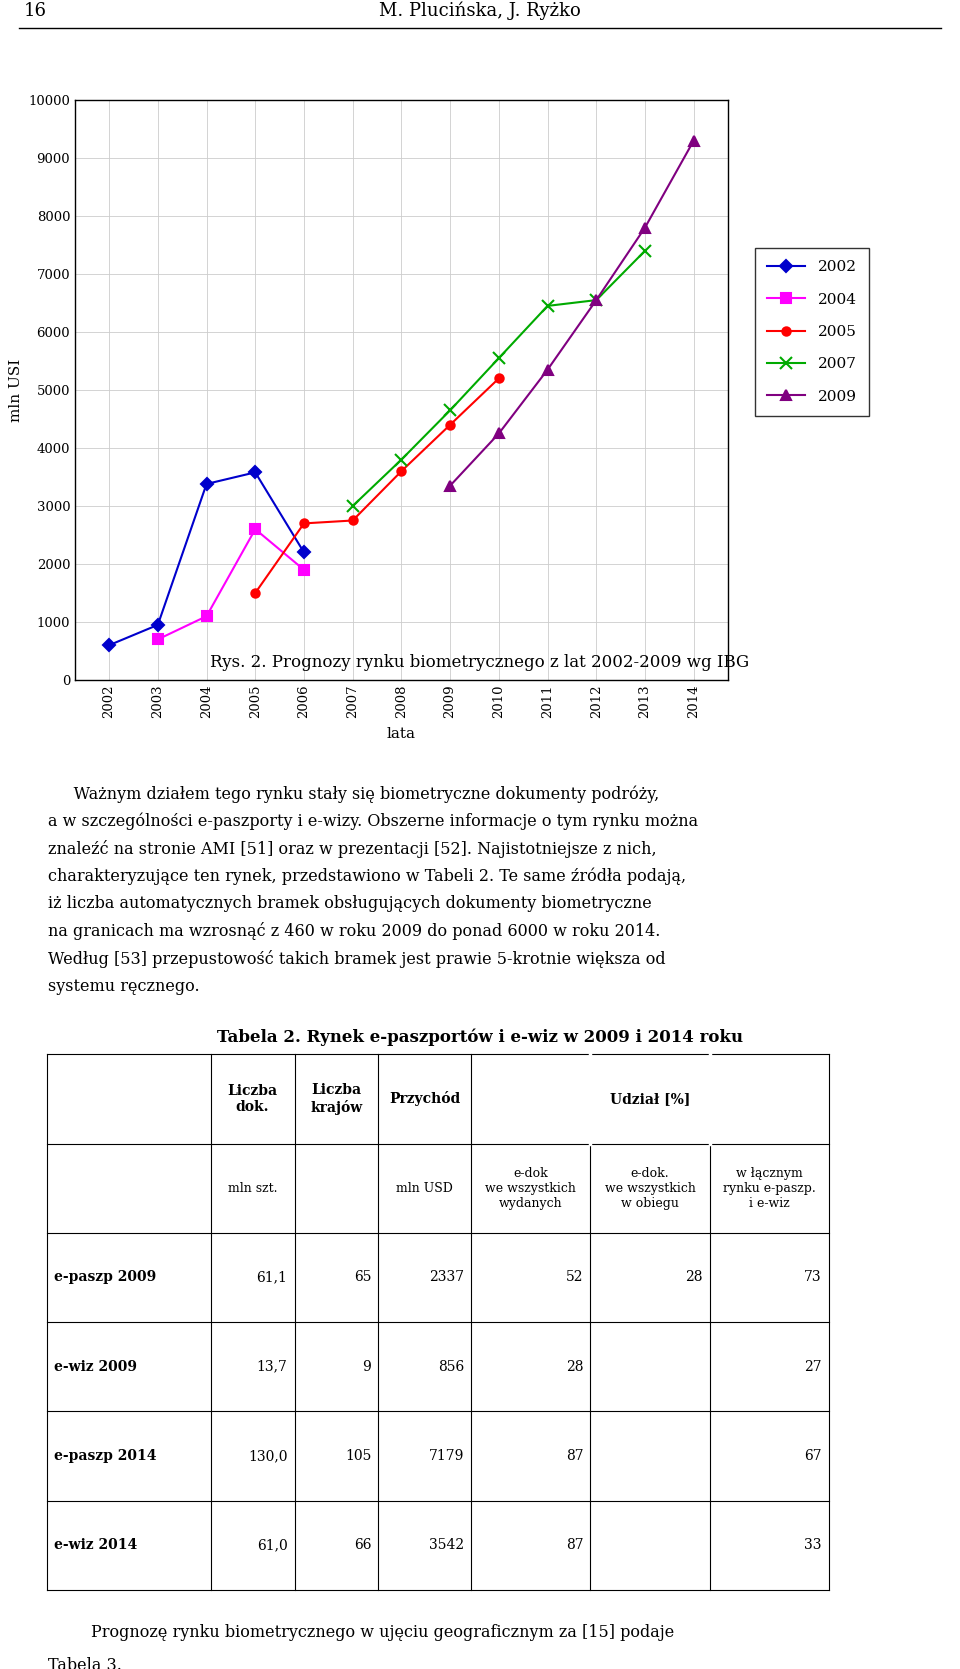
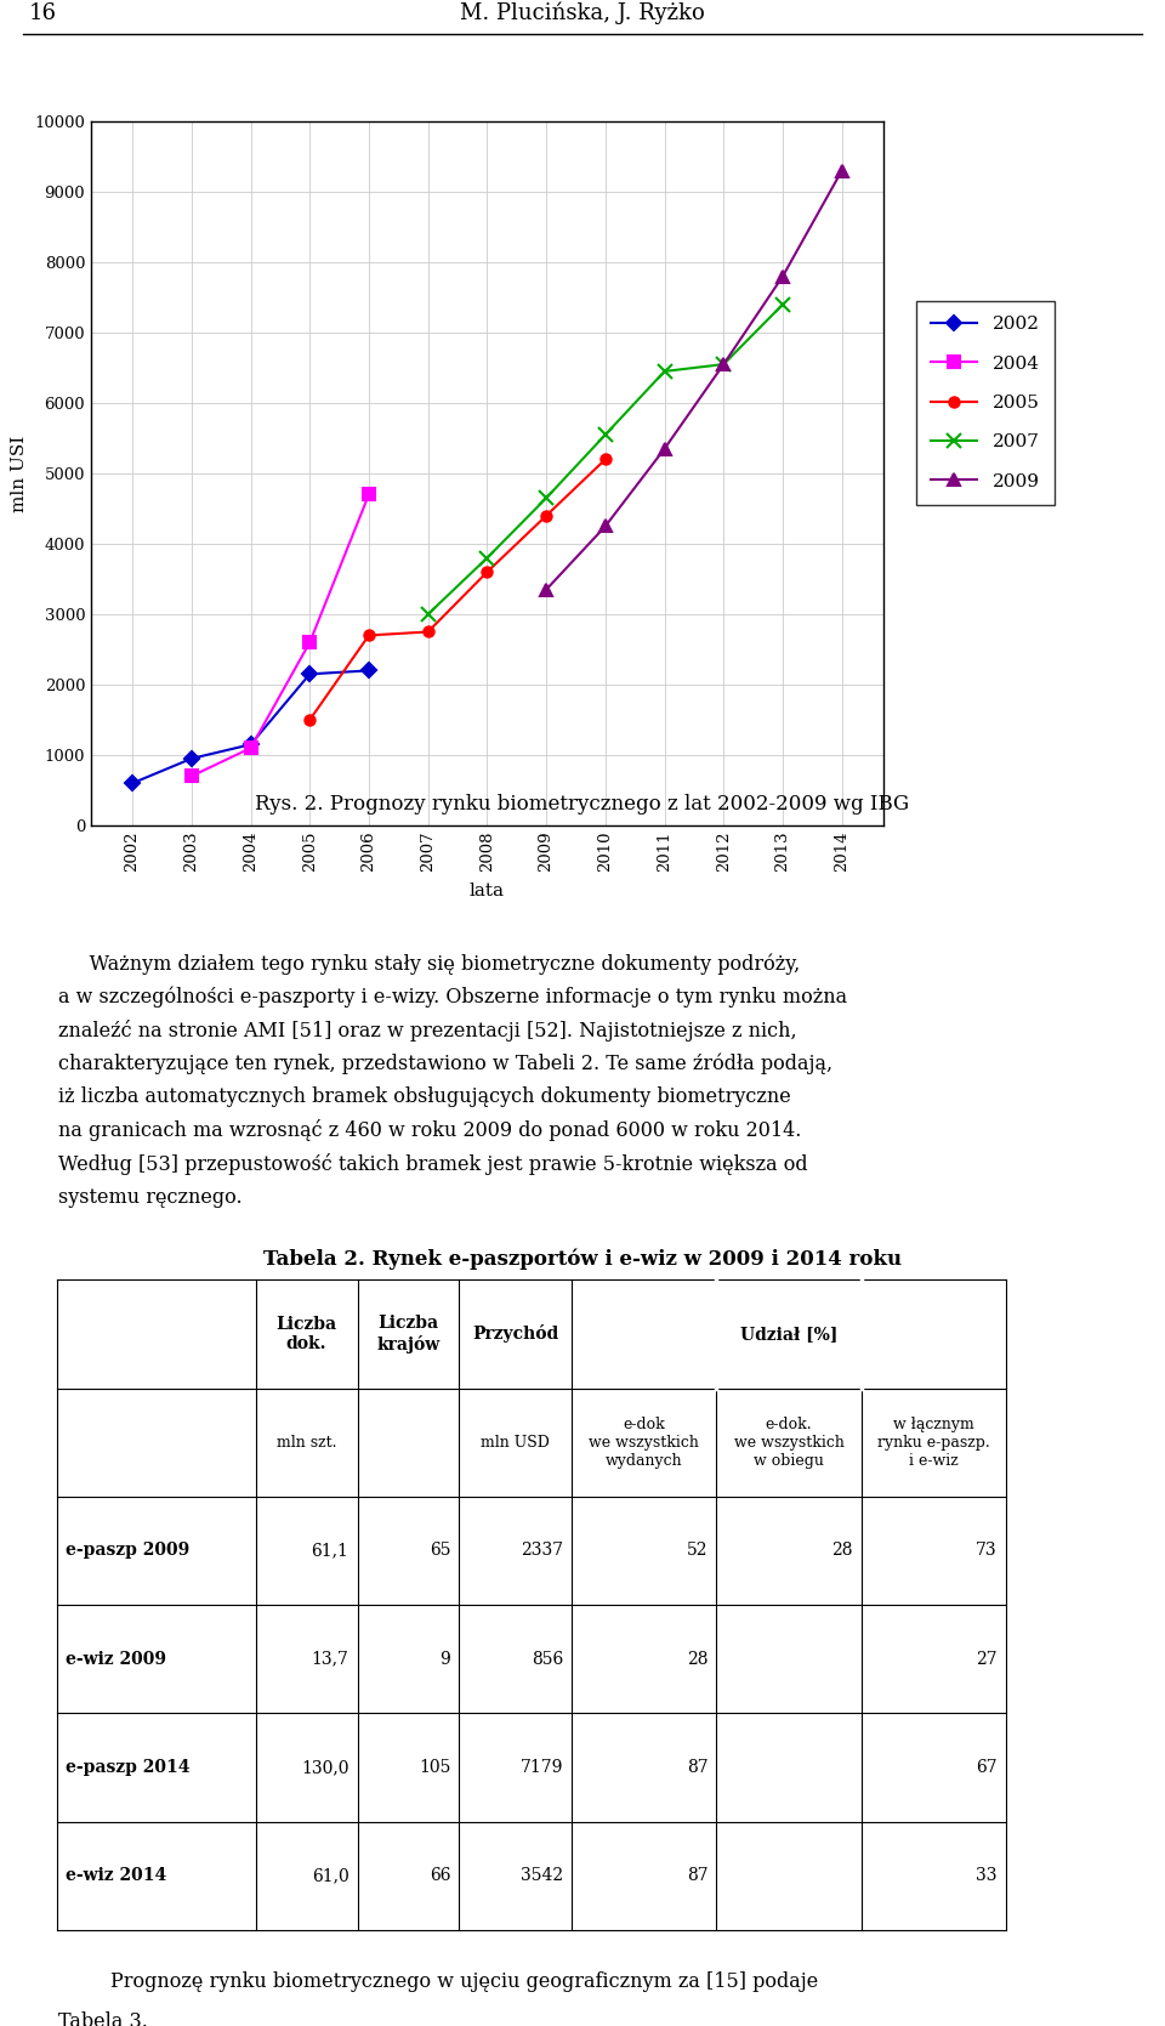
2002/2004: 3380 -> 1150
2002/2005: 3580 -> 2150
2004/2006: 1900 -> 4700
